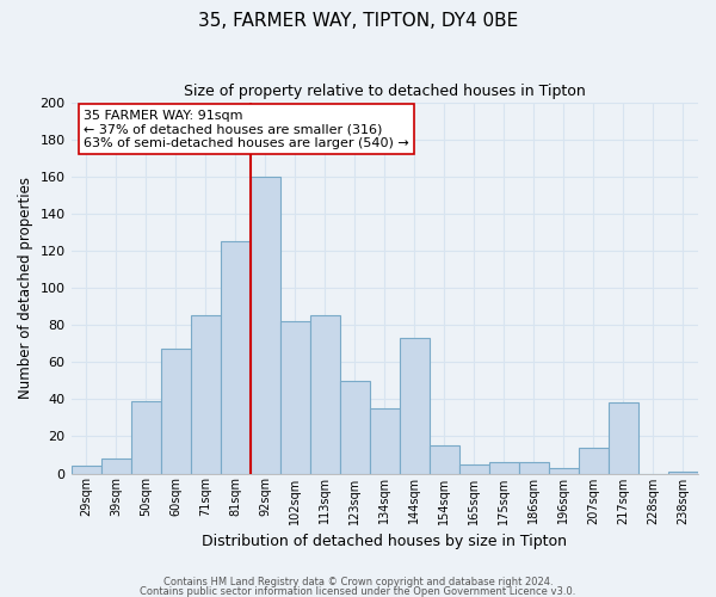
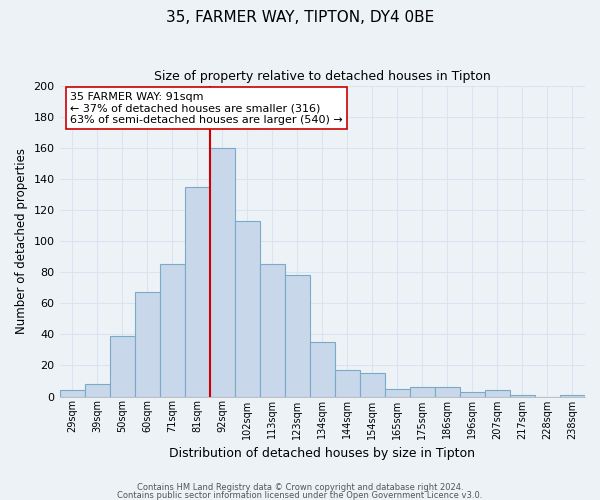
81sqm: 125 -> 135
102sqm: 82 -> 113
123sqm: 50 -> 78
144sqm: 73 -> 17
207sqm: 14 -> 4
217sqm: 38 -> 1
